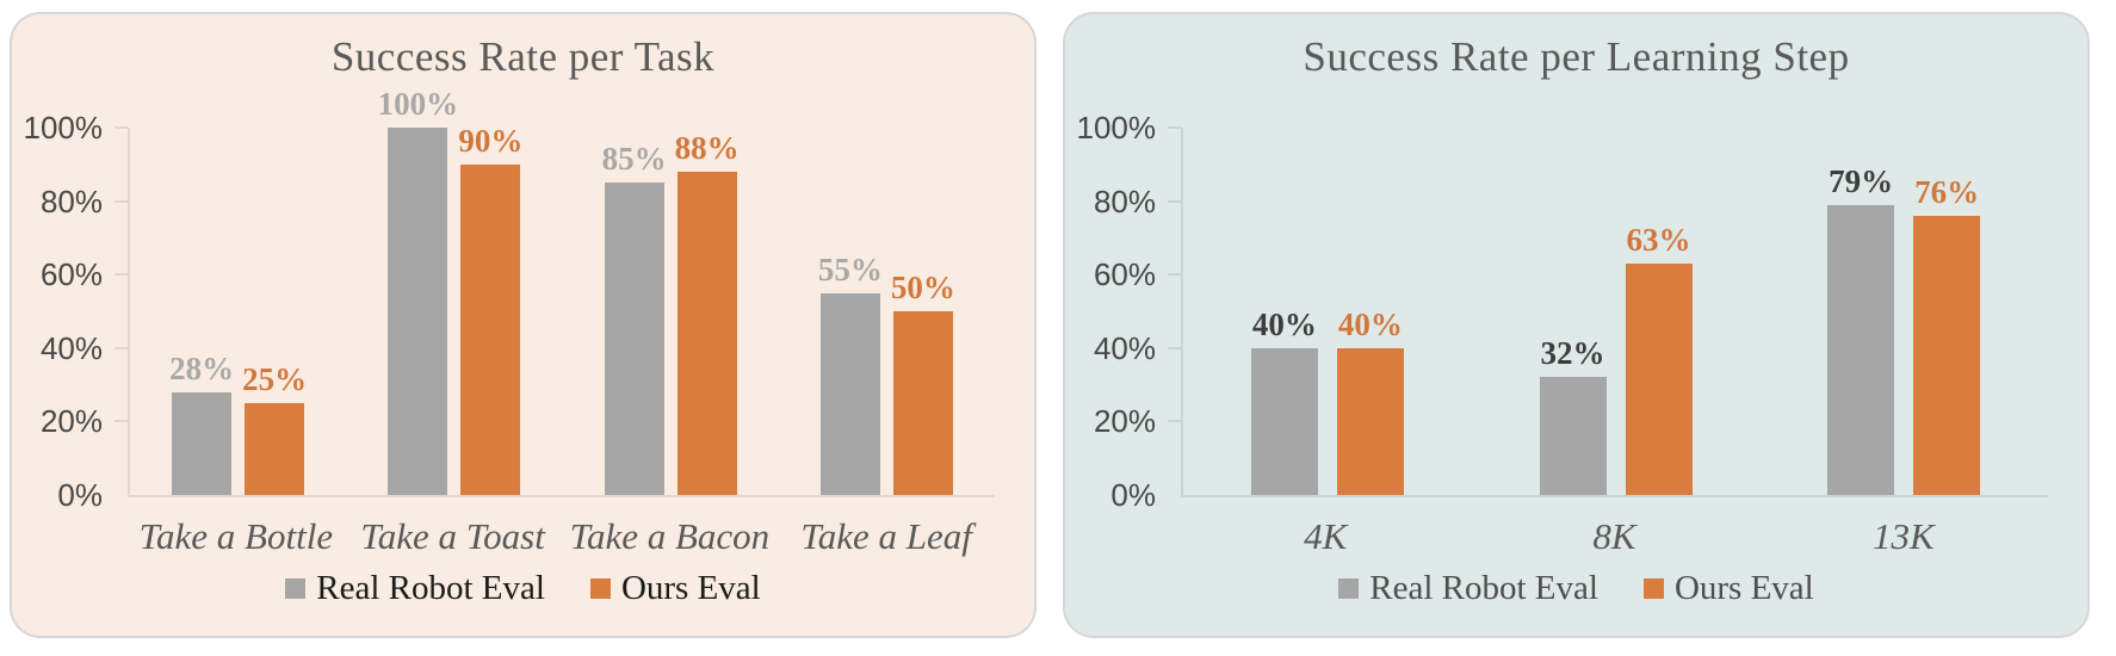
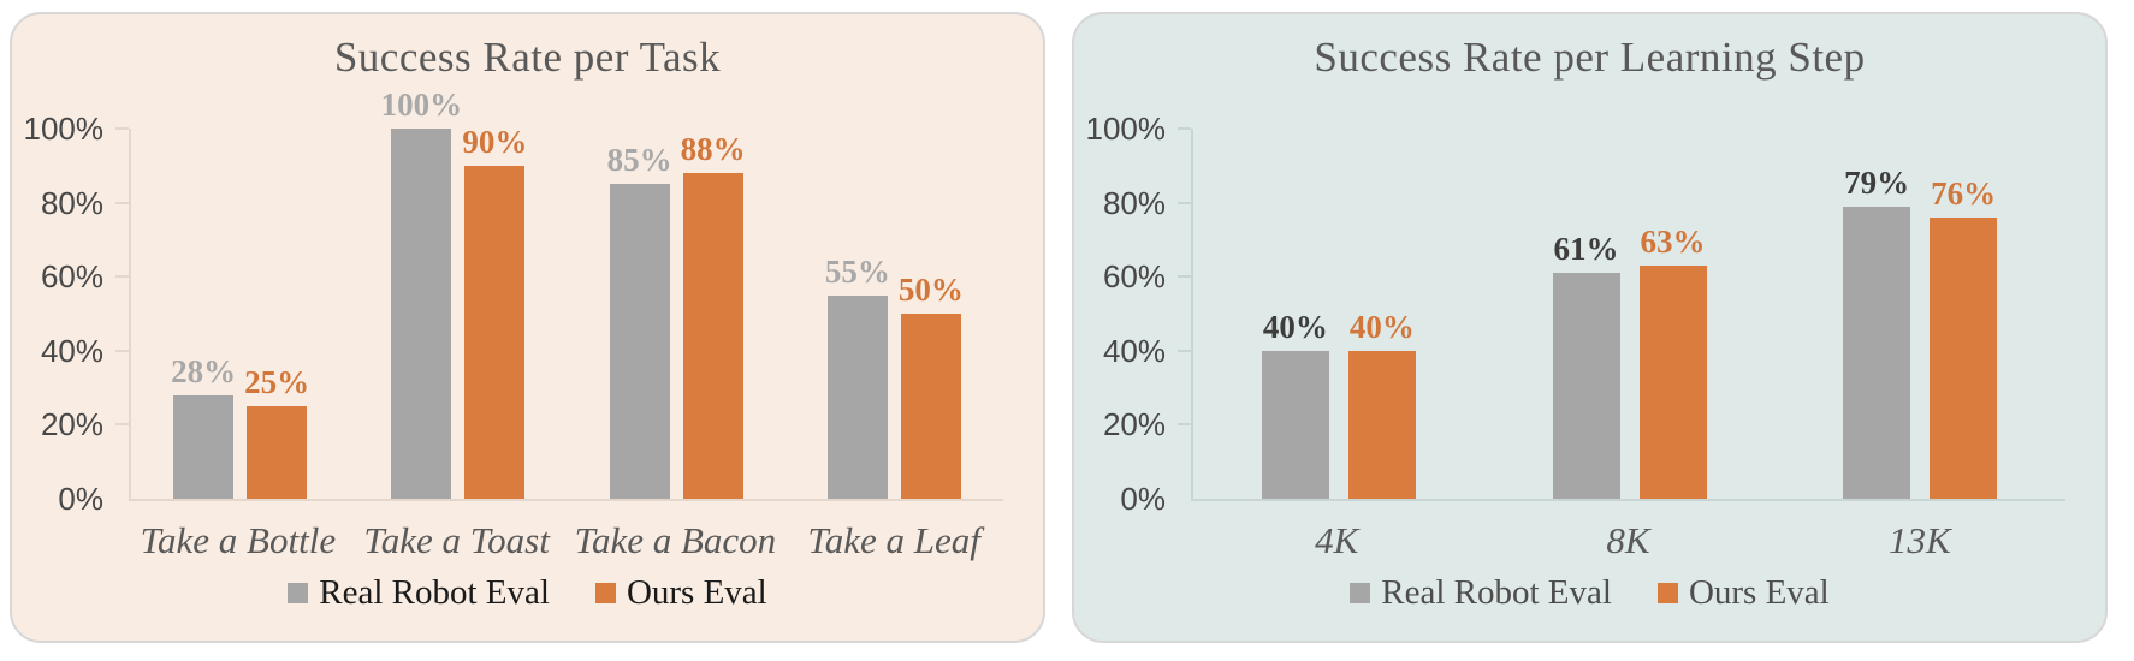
Success Rate per Learning Step/Real Robot Eval/8K: 32% -> 61%
